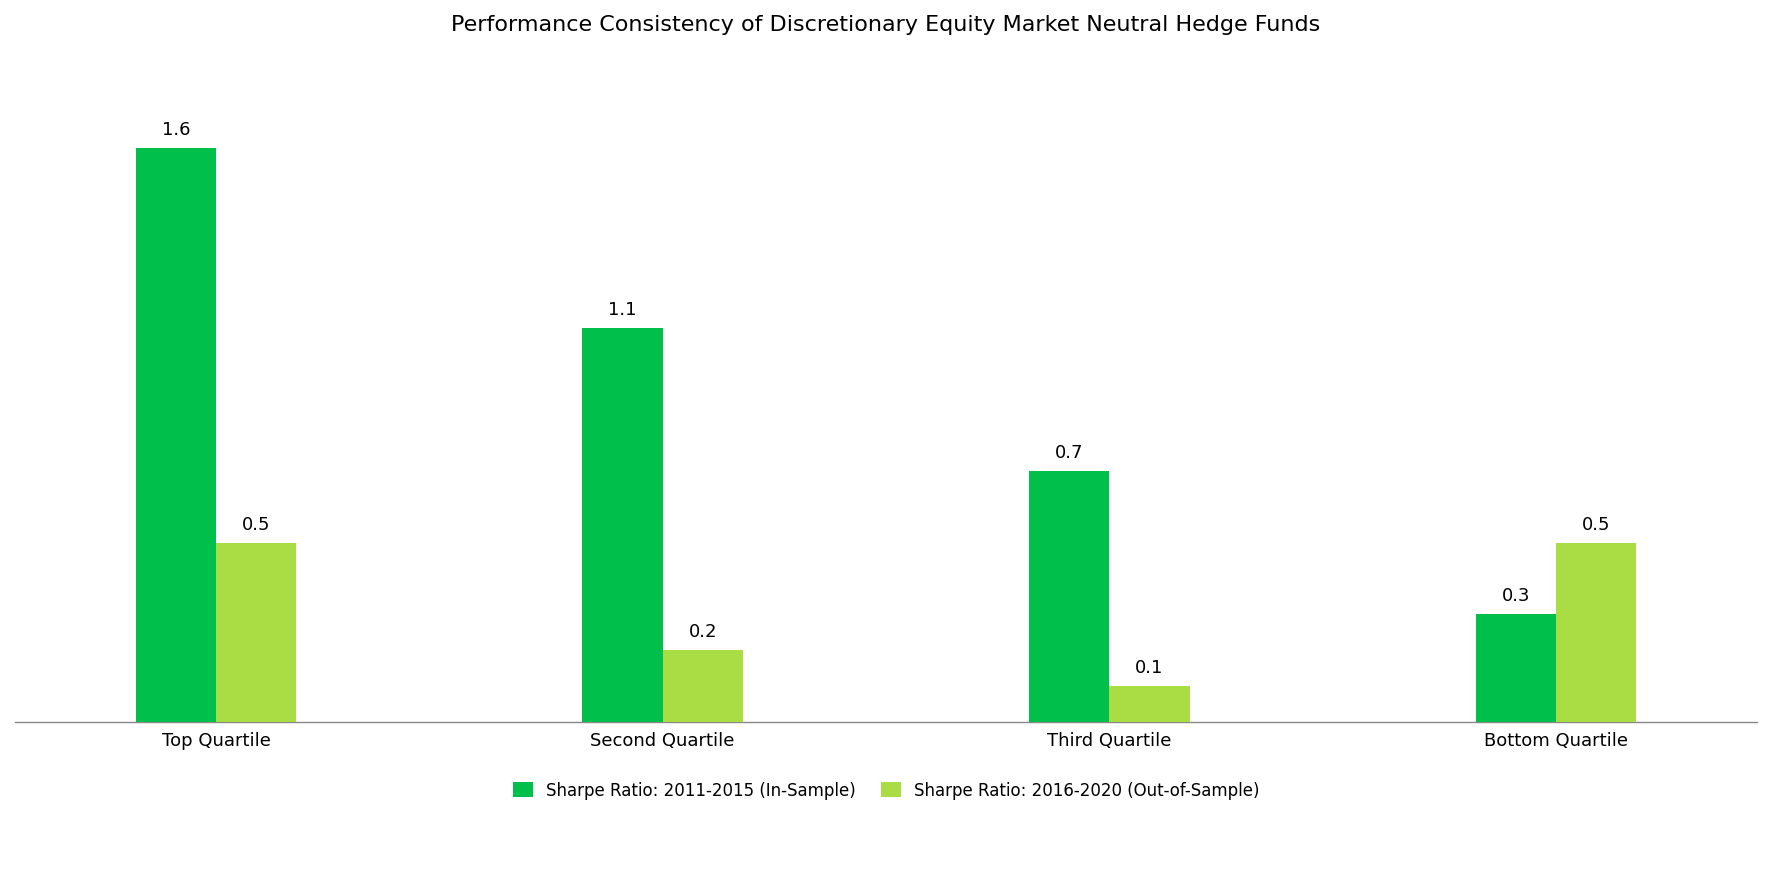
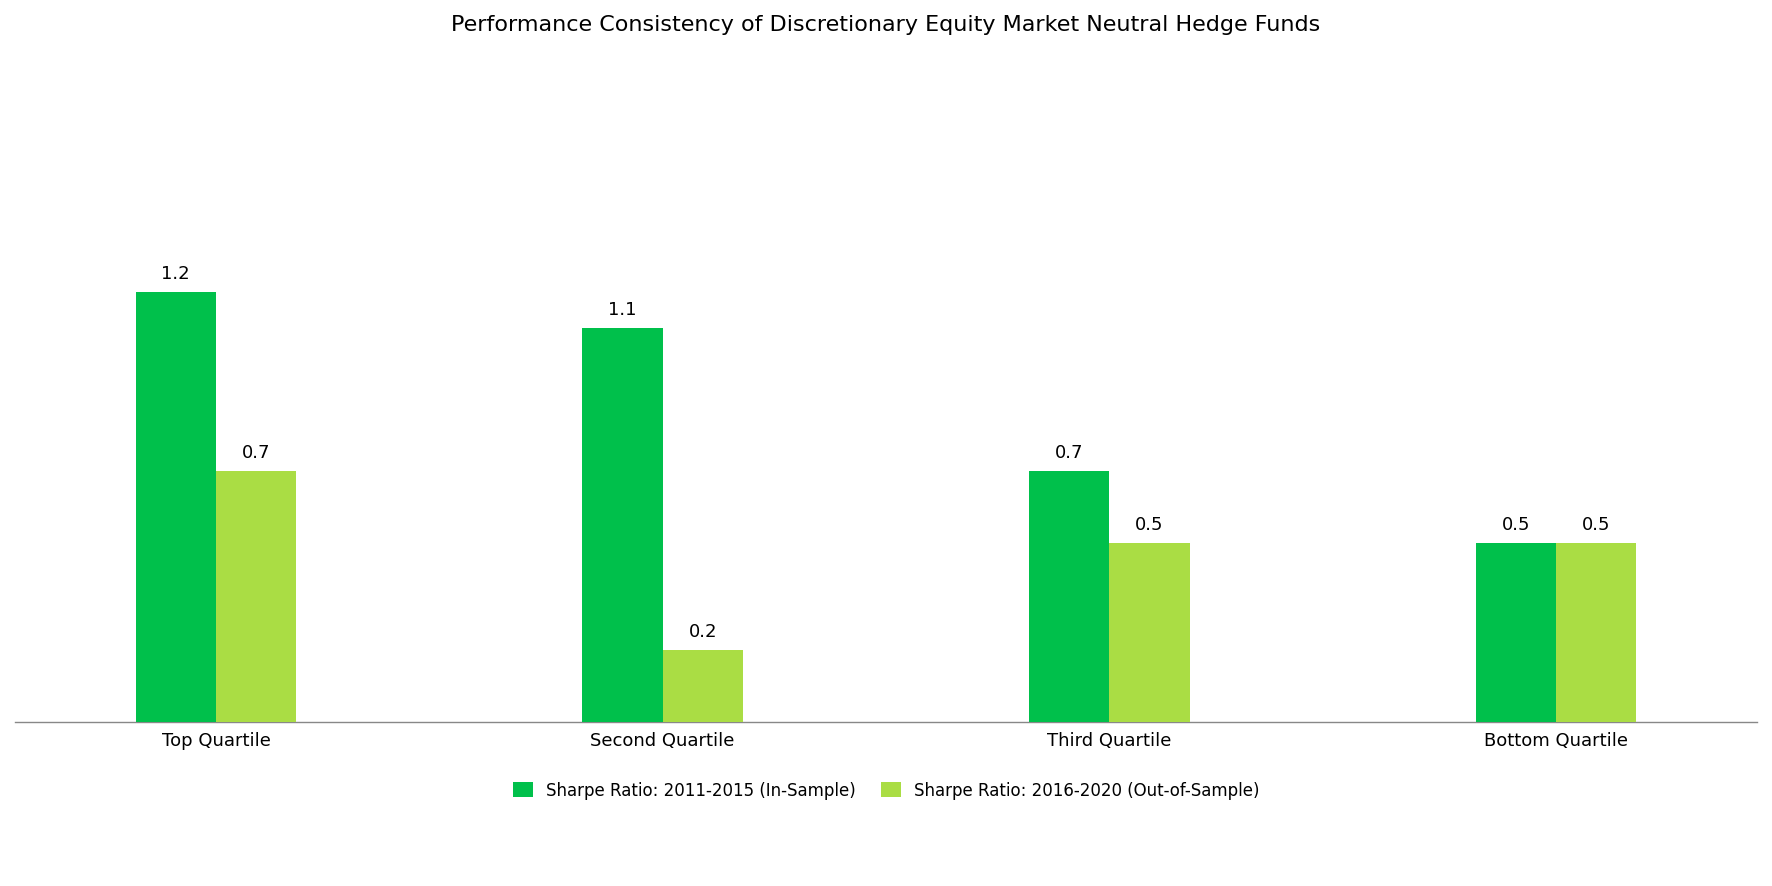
Sharpe Ratio: 2011-2015 (In-Sample)/Top Quartile: 1.6 -> 1.2
Sharpe Ratio: 2016-2020 (Out-of-Sample)/Top Quartile: 0.5 -> 0.7
Sharpe Ratio: 2016-2020 (Out-of-Sample)/Third Quartile: 0.1 -> 0.5
Sharpe Ratio: 2011-2015 (In-Sample)/Bottom Quartile: 0.3 -> 0.5
